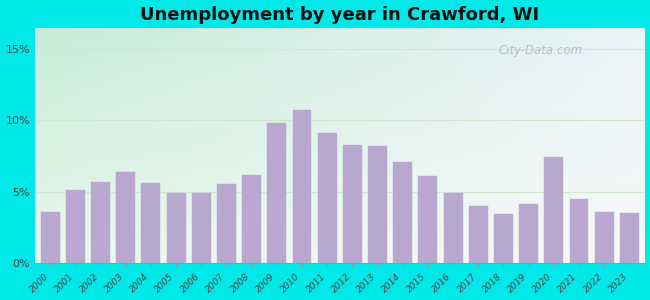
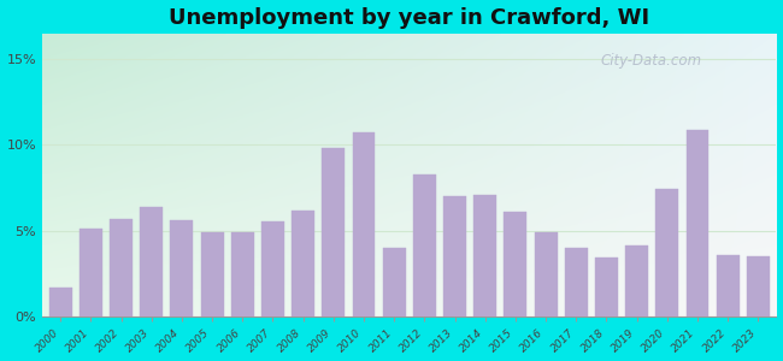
2000: 3.6% -> 1.7%
2011: 9.1% -> 4.0%
2013: 8.2% -> 7.0%
2021: 4.5% -> 10.9%
